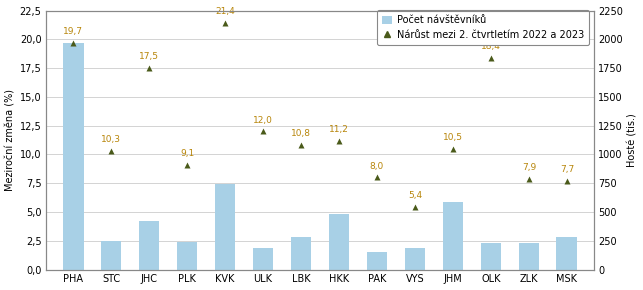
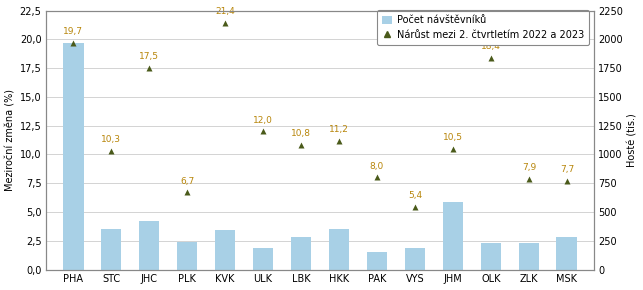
Počet návštěvníků/STC: 2,5 -> 3,5
Nárůst mezi 2. čtvrtletím 2022 a 2023/PLK: 9,1 -> 6,7
Počet návštěvníků/KVK: 7,4 -> 3,4
Počet návštěvníků/HKK: 4,8 -> 3,5
